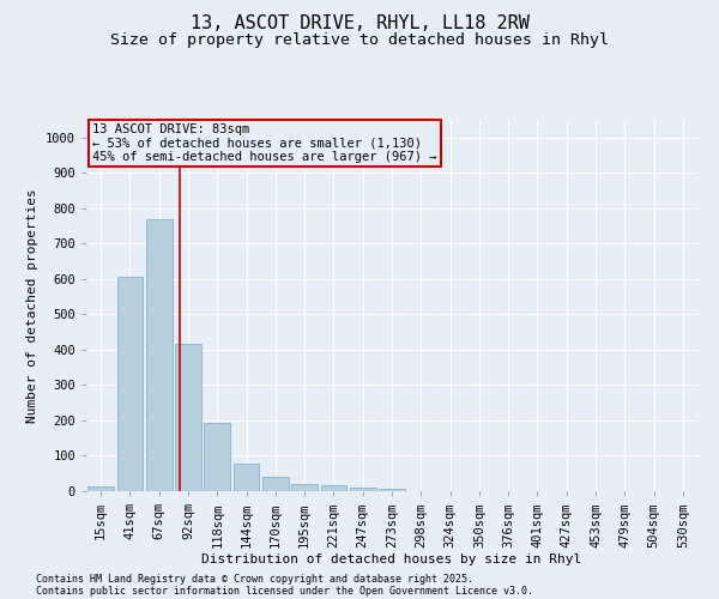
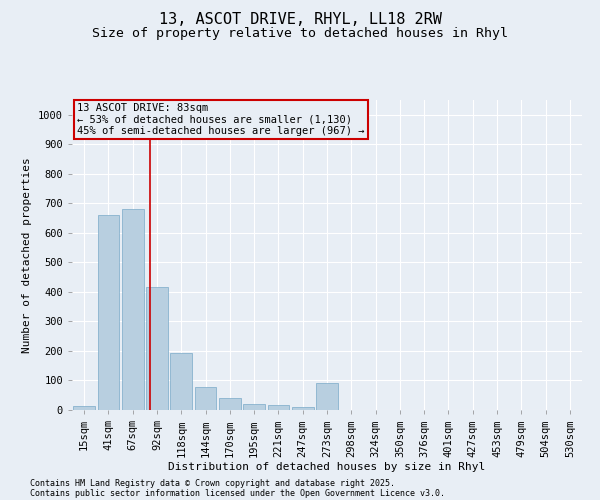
41sqm: 607 -> 660
67sqm: 770 -> 680
273sqm: 6 -> 90
